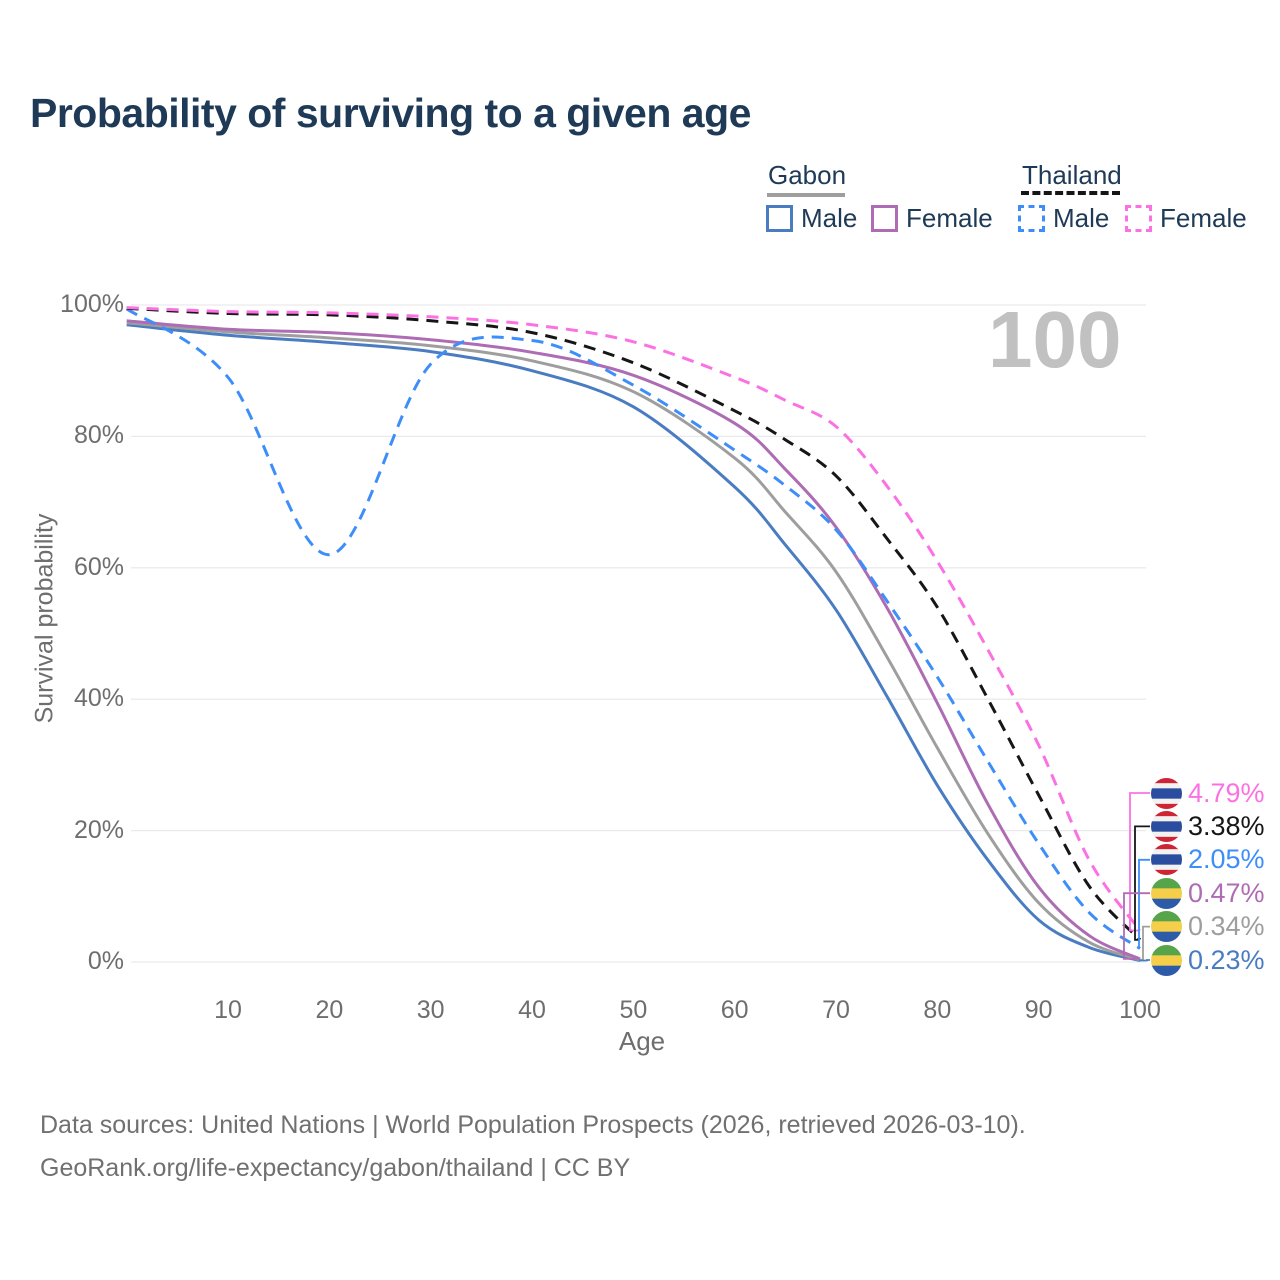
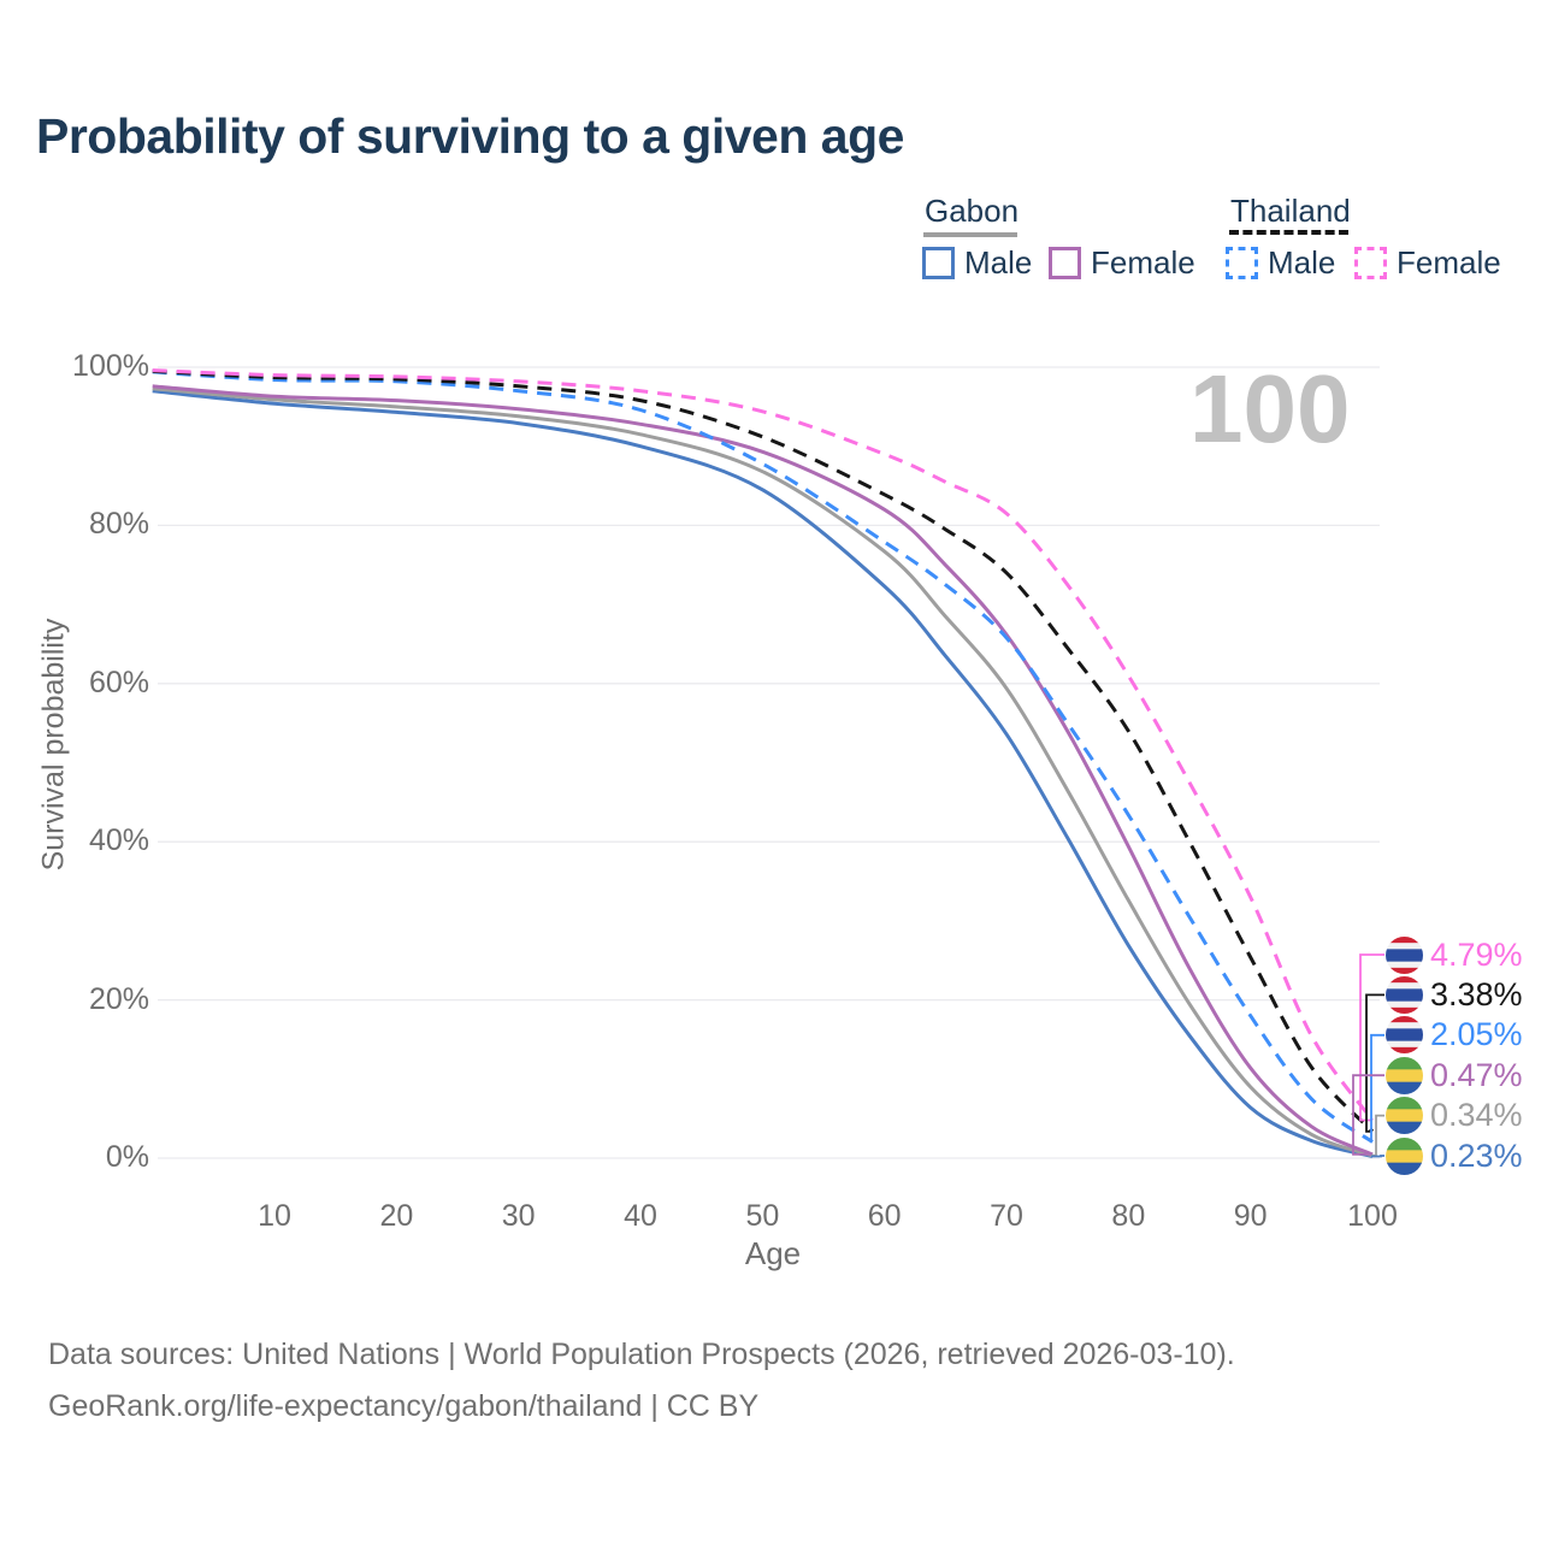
Thailand Male/10: 89% -> 98%
Thailand Male/20: 62% -> 98%
Thailand Male/30: 91% -> 97%
